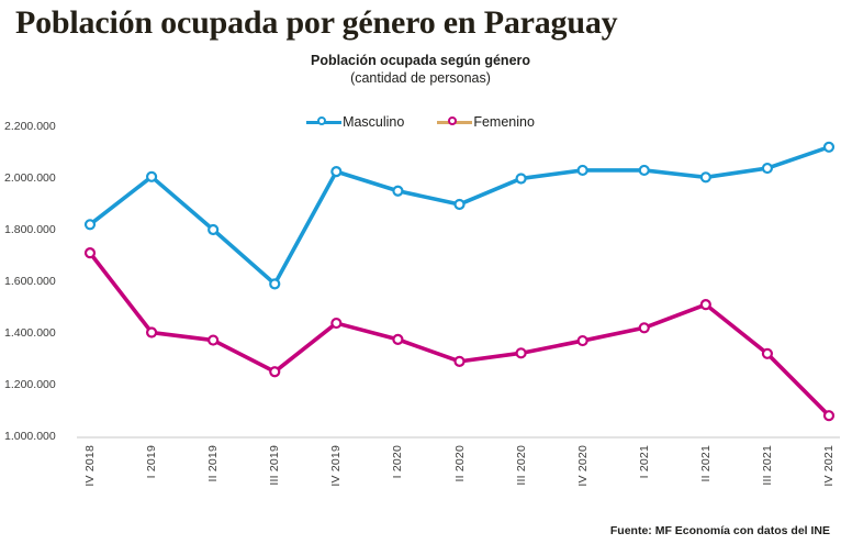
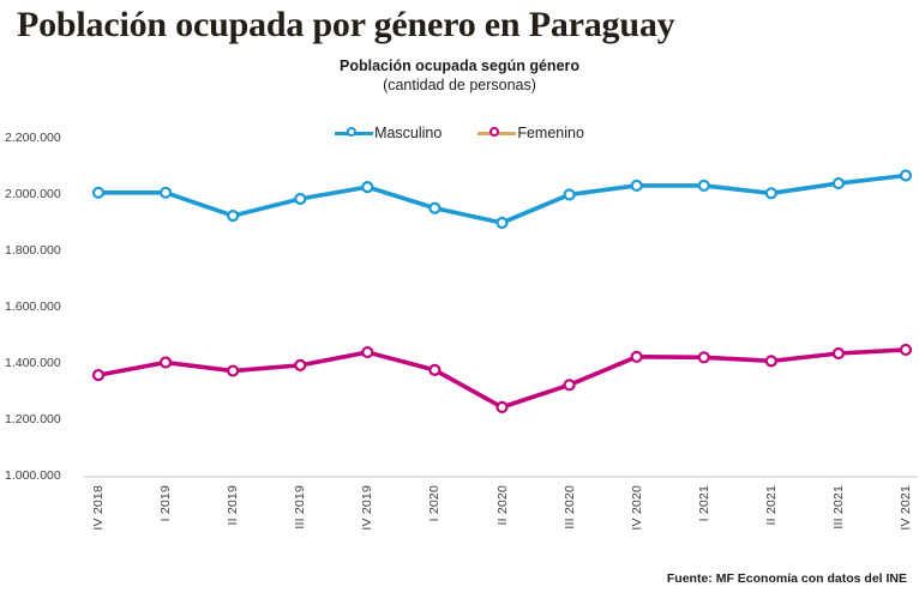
Masculino/IV 2018: 1820000 -> 2000000
Femenino/IV 2018: 1710000 -> 1360000
Masculino/II 2019: 1800000 -> 1920000
Masculino/III 2019: 1590000 -> 1980000
Femenino/III 2019: 1250000 -> 1390000
Femenino/II 2020: 1290000 -> 1240000
Femenino/IV 2020: 1370000 -> 1420000
Femenino/II 2021: 1510000 -> 1410000
Femenino/III 2021: 1320000 -> 1430000
Masculino/IV 2021: 2120000 -> 2070000
Femenino/IV 2021: 1080000 -> 1450000
